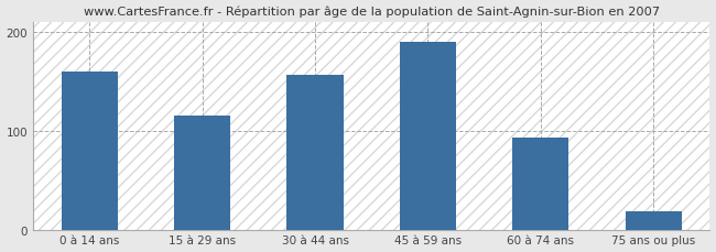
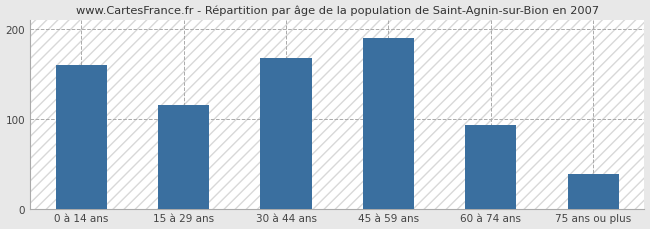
30 à 44 ans: 156 -> 168
75 ans ou plus: 18 -> 38
